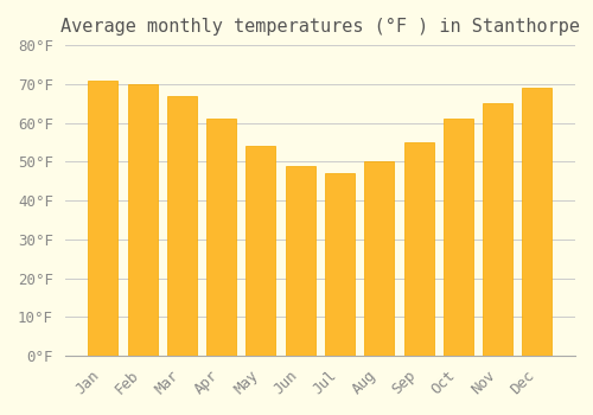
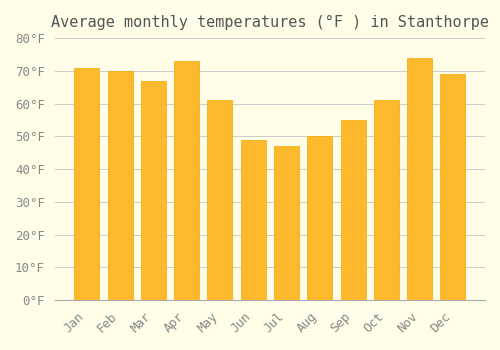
Apr: 61°F -> 73°F
May: 54°F -> 61°F
Nov: 65°F -> 74°F
